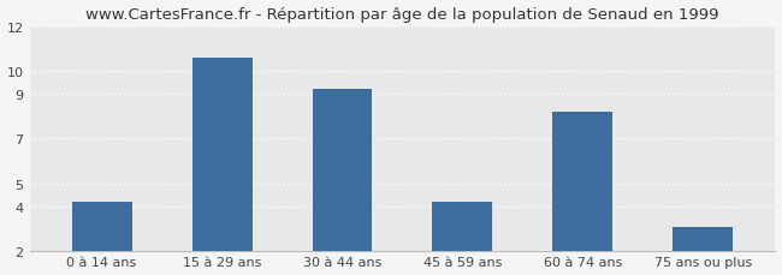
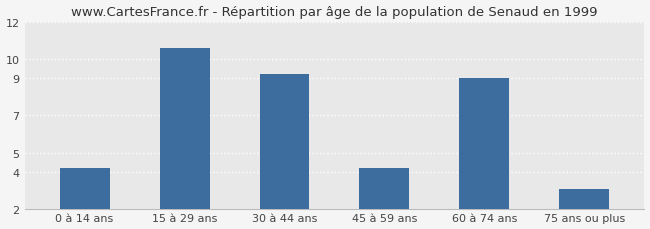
60 à 74 ans: 8.2 -> 9.0
